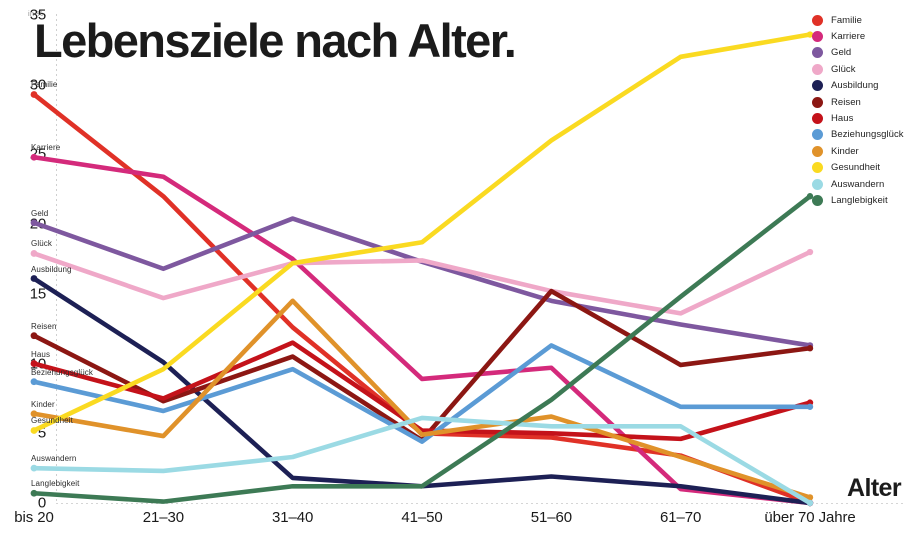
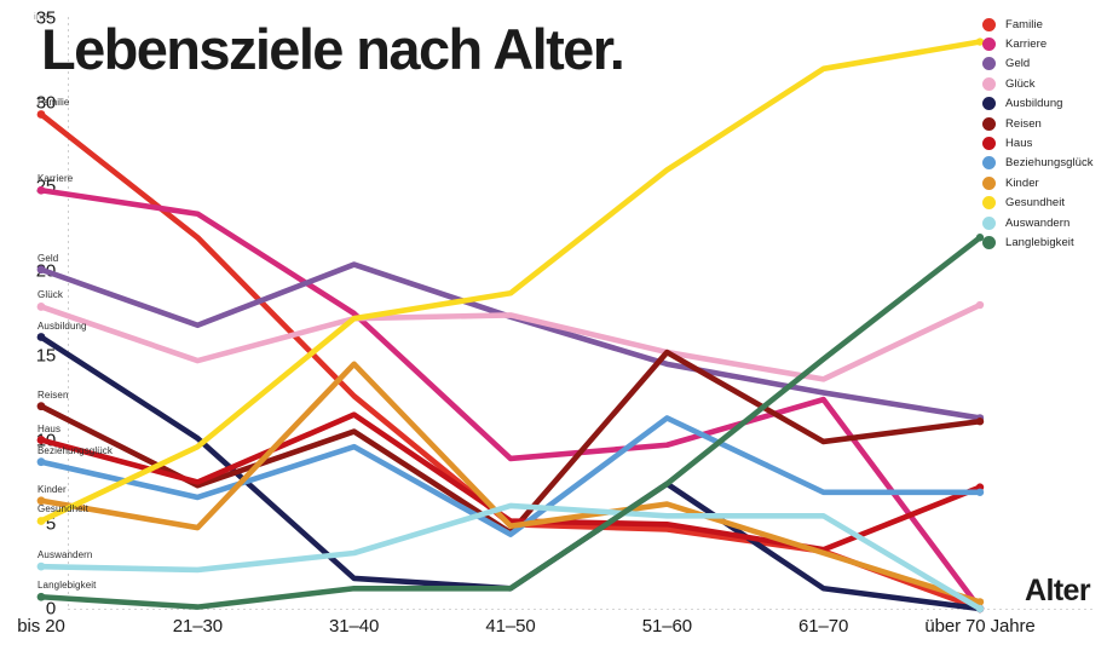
Ausbildung/51–60: 1.9 -> 7.4
Karriere/61–70: 1.0 -> 12.4
Haus/61–70: 4.6 -> 3.5
